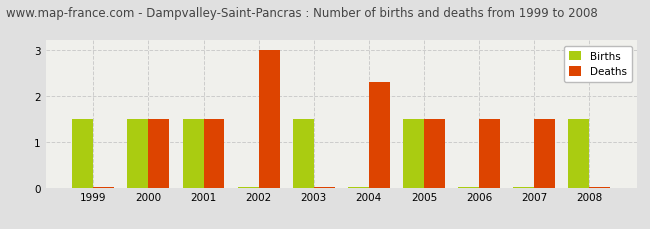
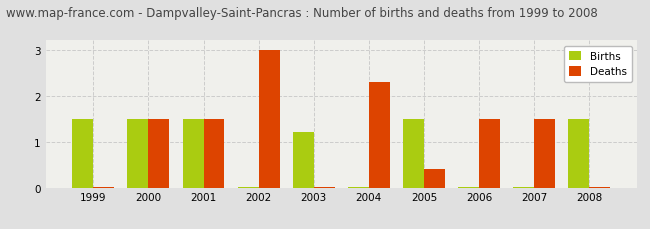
Births/2003: 1.50 -> 1.20
Deaths/2005: 1.50 -> 0.40
